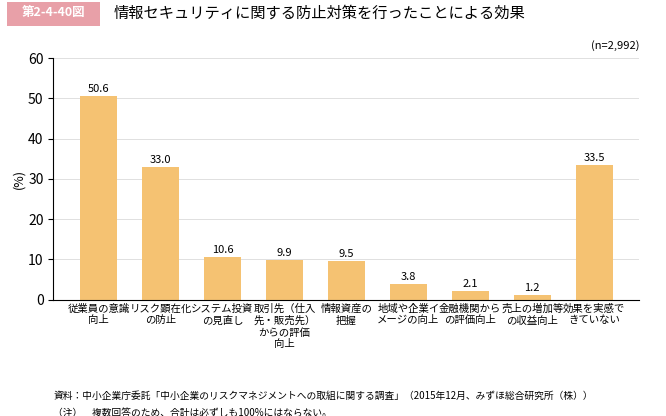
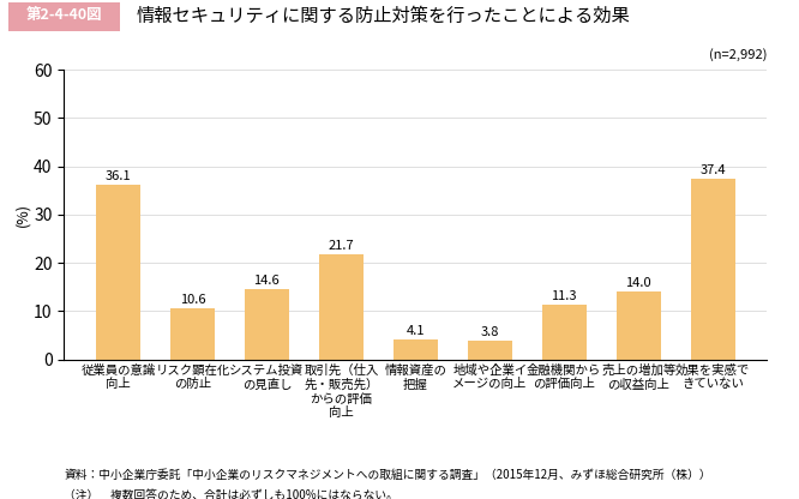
従業員の意識 向上: 50.6 -> 36.1
リスク顕在化 の防止: 33.0 -> 10.6
システム投資 の見直し: 10.6 -> 14.6
取引先（仕入 先・販売先） からの評価 向上: 9.9 -> 21.7
情報資産の 把握: 9.5 -> 4.1
金融機関から の評価向上: 2.1 -> 11.3
売上の増加等 の収益向上: 1.2 -> 14.0
効果を実感で きていない: 33.5 -> 37.4
